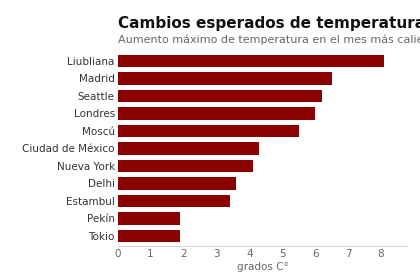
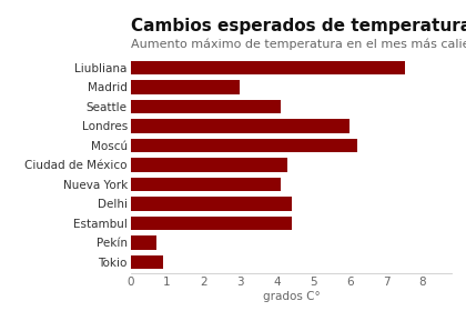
Liubliana: 8.1 -> 7.5
Madrid: 6.5 -> 3.0
Seattle: 6.2 -> 4.1
Moscú: 5.5 -> 6.2
Delhi: 3.6 -> 4.4
Estambul: 3.4 -> 4.4
Pekín: 1.9 -> 0.7
Tokio: 1.9 -> 0.9
